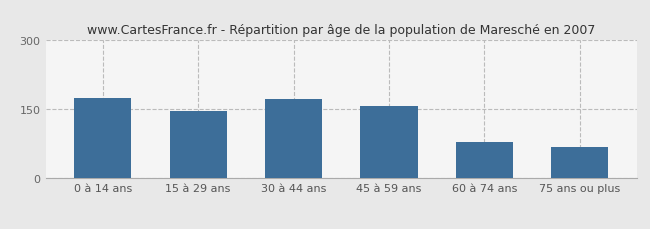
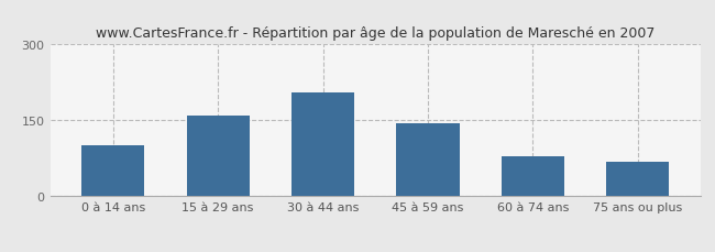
0 à 14 ans: 175 -> 100
15 à 29 ans: 147 -> 160
30 à 44 ans: 173 -> 205
45 à 59 ans: 157 -> 145
